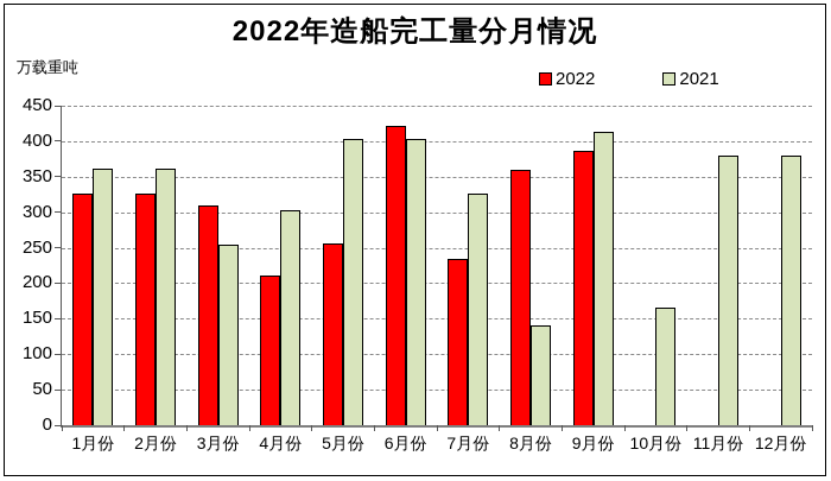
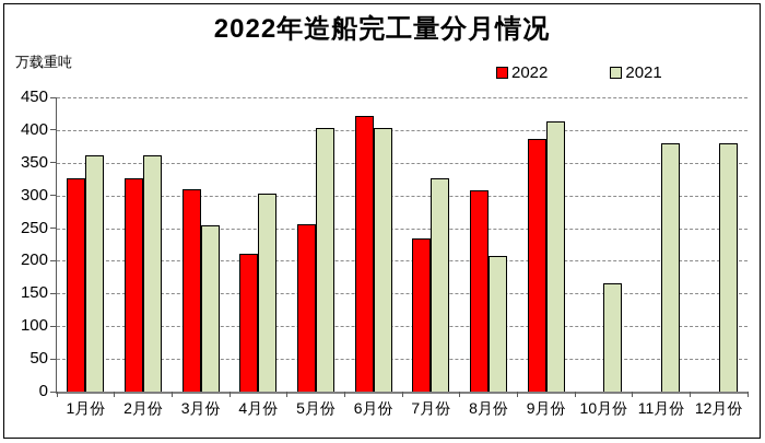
2022/8月份: 360 -> 310
2021/8月份: 140 -> 210
